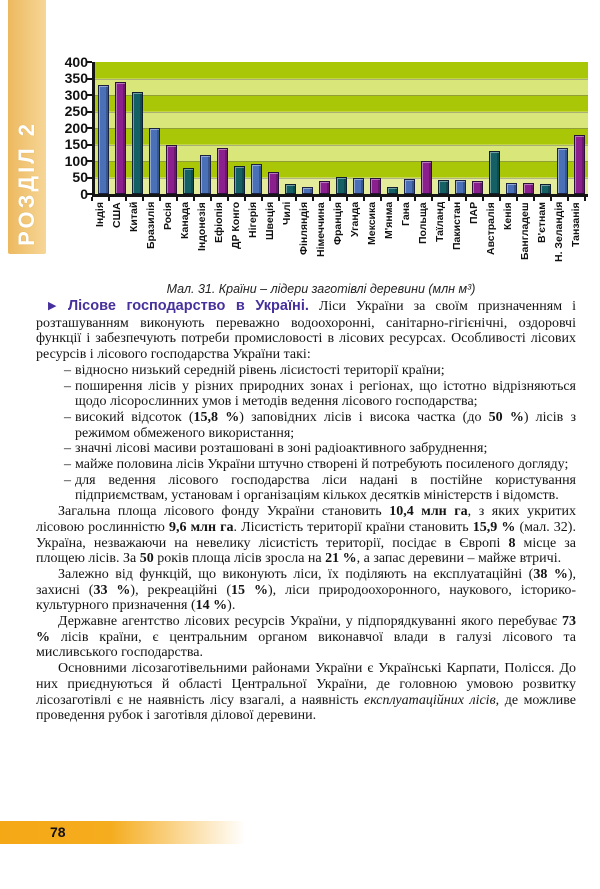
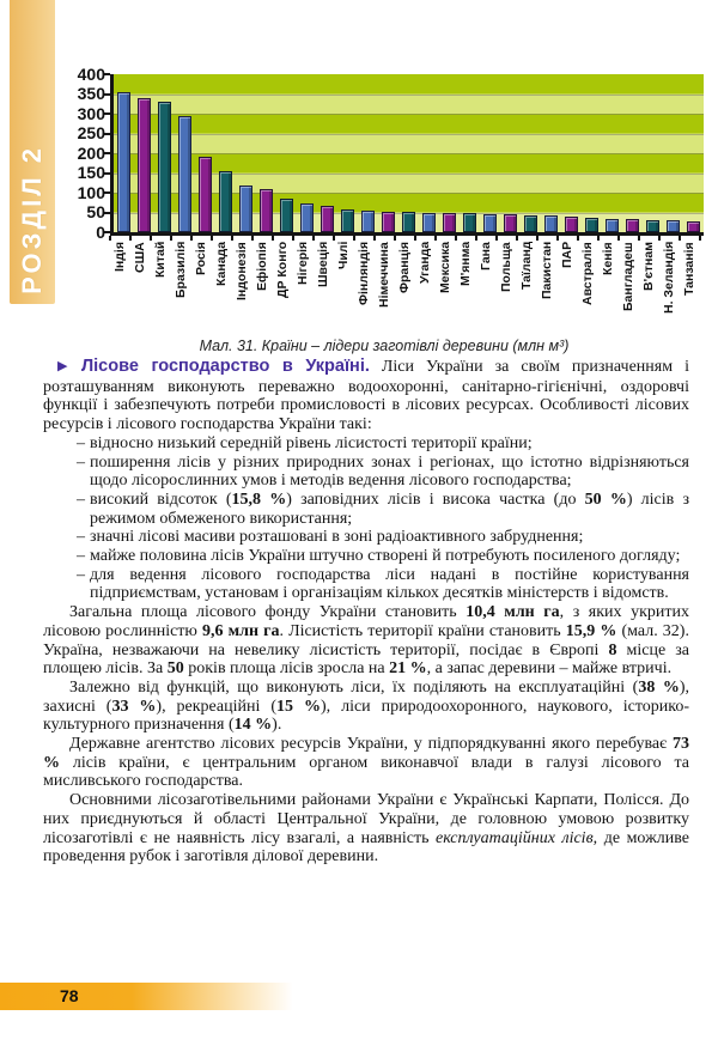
Індія: 330 -> 360
Китай: 310 -> 330
Бразилія: 200 -> 300
Росія: 150 -> 190
Канада: 80 -> 160
Ефіопія: 140 -> 110
Нігерія: 90 -> 70
Чилі: 30 -> 60
Фінляндія: 20 -> 60
Німеччина: 40 -> 50
М'янма: 20 -> 50
Польща: 100 -> 40
Австралія: 130 -> 40
Н. Зеландія: 140 -> 30
Танзанія: 180 -> 30
